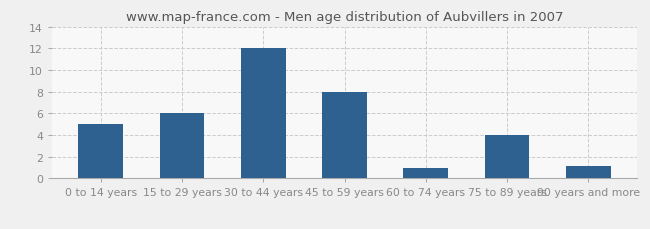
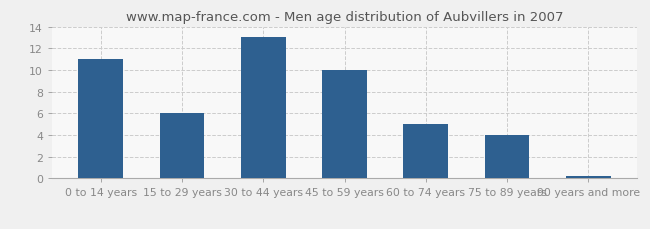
0 to 14 years: 5.0 -> 11.0
30 to 44 years: 12.0 -> 13.0
45 to 59 years: 8.0 -> 10.0
60 to 74 years: 1.0 -> 5.0
90 years and more: 1.1 -> 0.2
